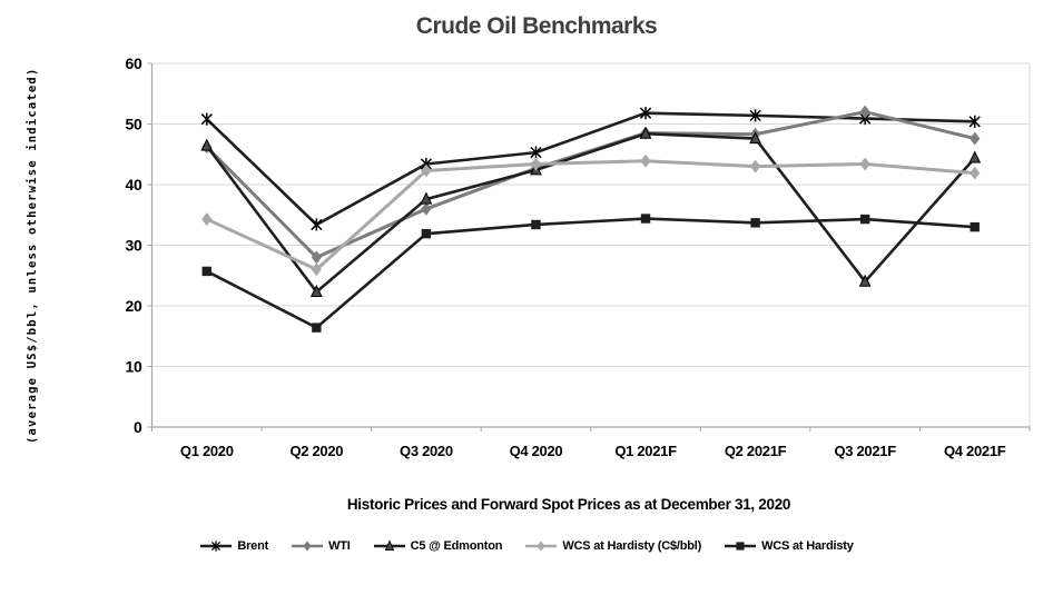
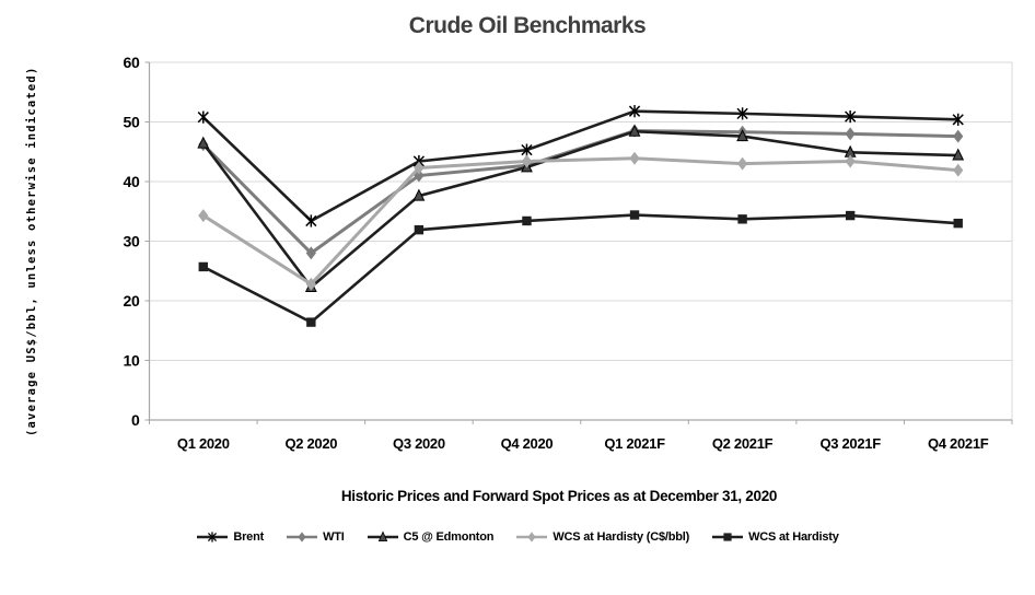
WCS at Hardisty (C$/bbl)/Q2 2020: 26 -> 23
WTI/Q3 2020: 36 -> 41
WTI/Q3 2021F: 52 -> 48
C5 @ Edmonton/Q3 2021F: 24 -> 45
